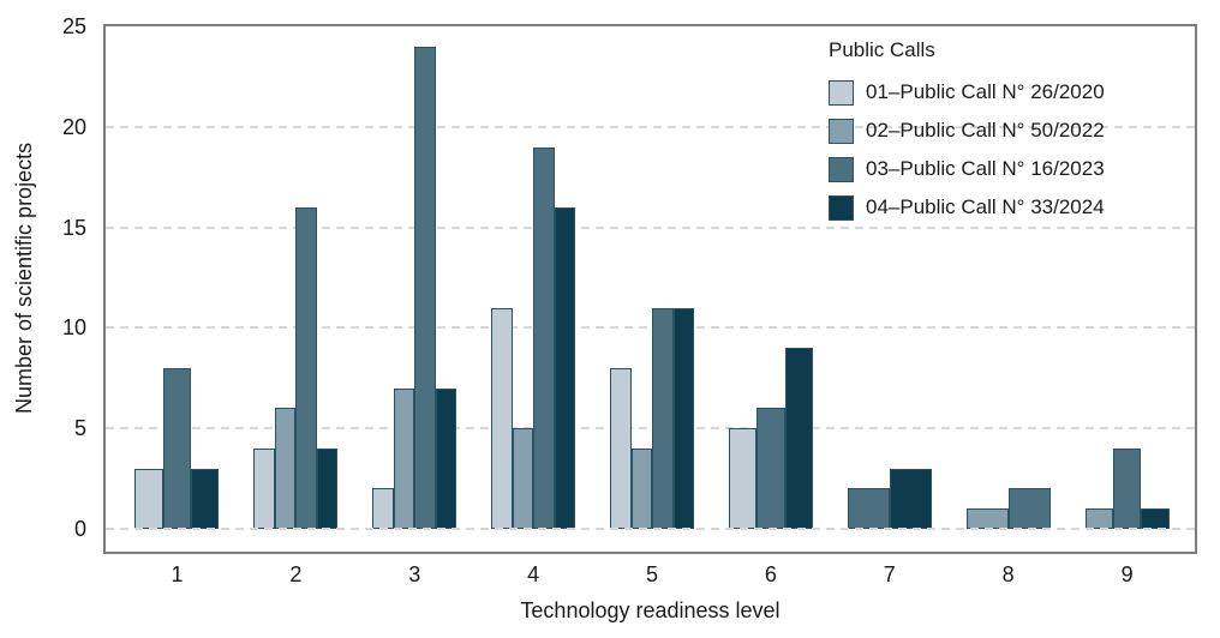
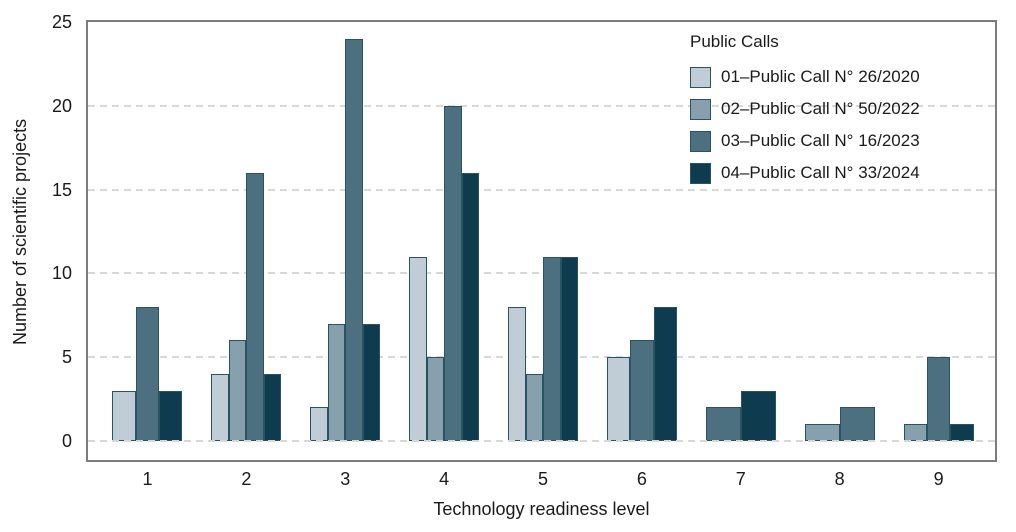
03–Public Call N° 16/2023/4: 19 -> 20
04–Public Call N° 33/2024/6: 9 -> 8
03–Public Call N° 16/2023/9: 4 -> 5
